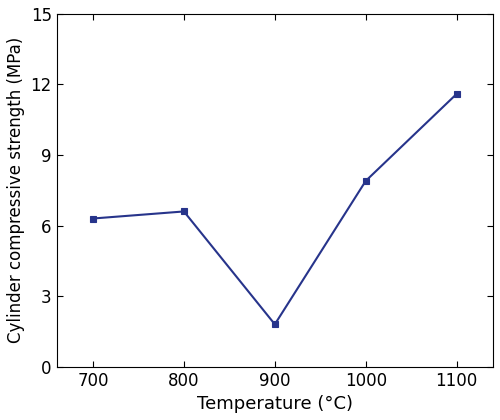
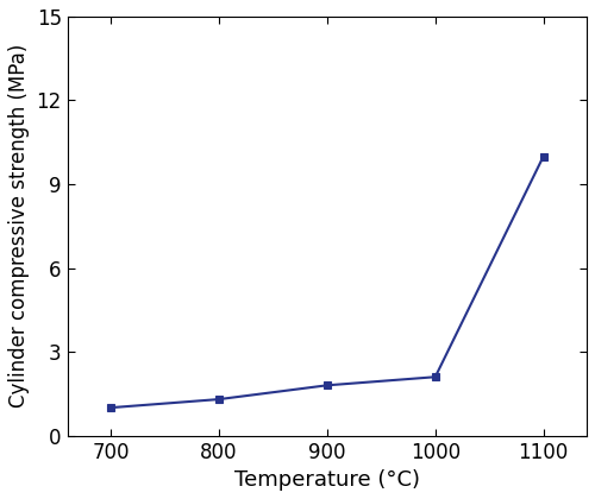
700: 6.3 -> 1.0
800: 6.6 -> 1.3
1000: 7.9 -> 2.1
1100: 11.6 -> 10.0
